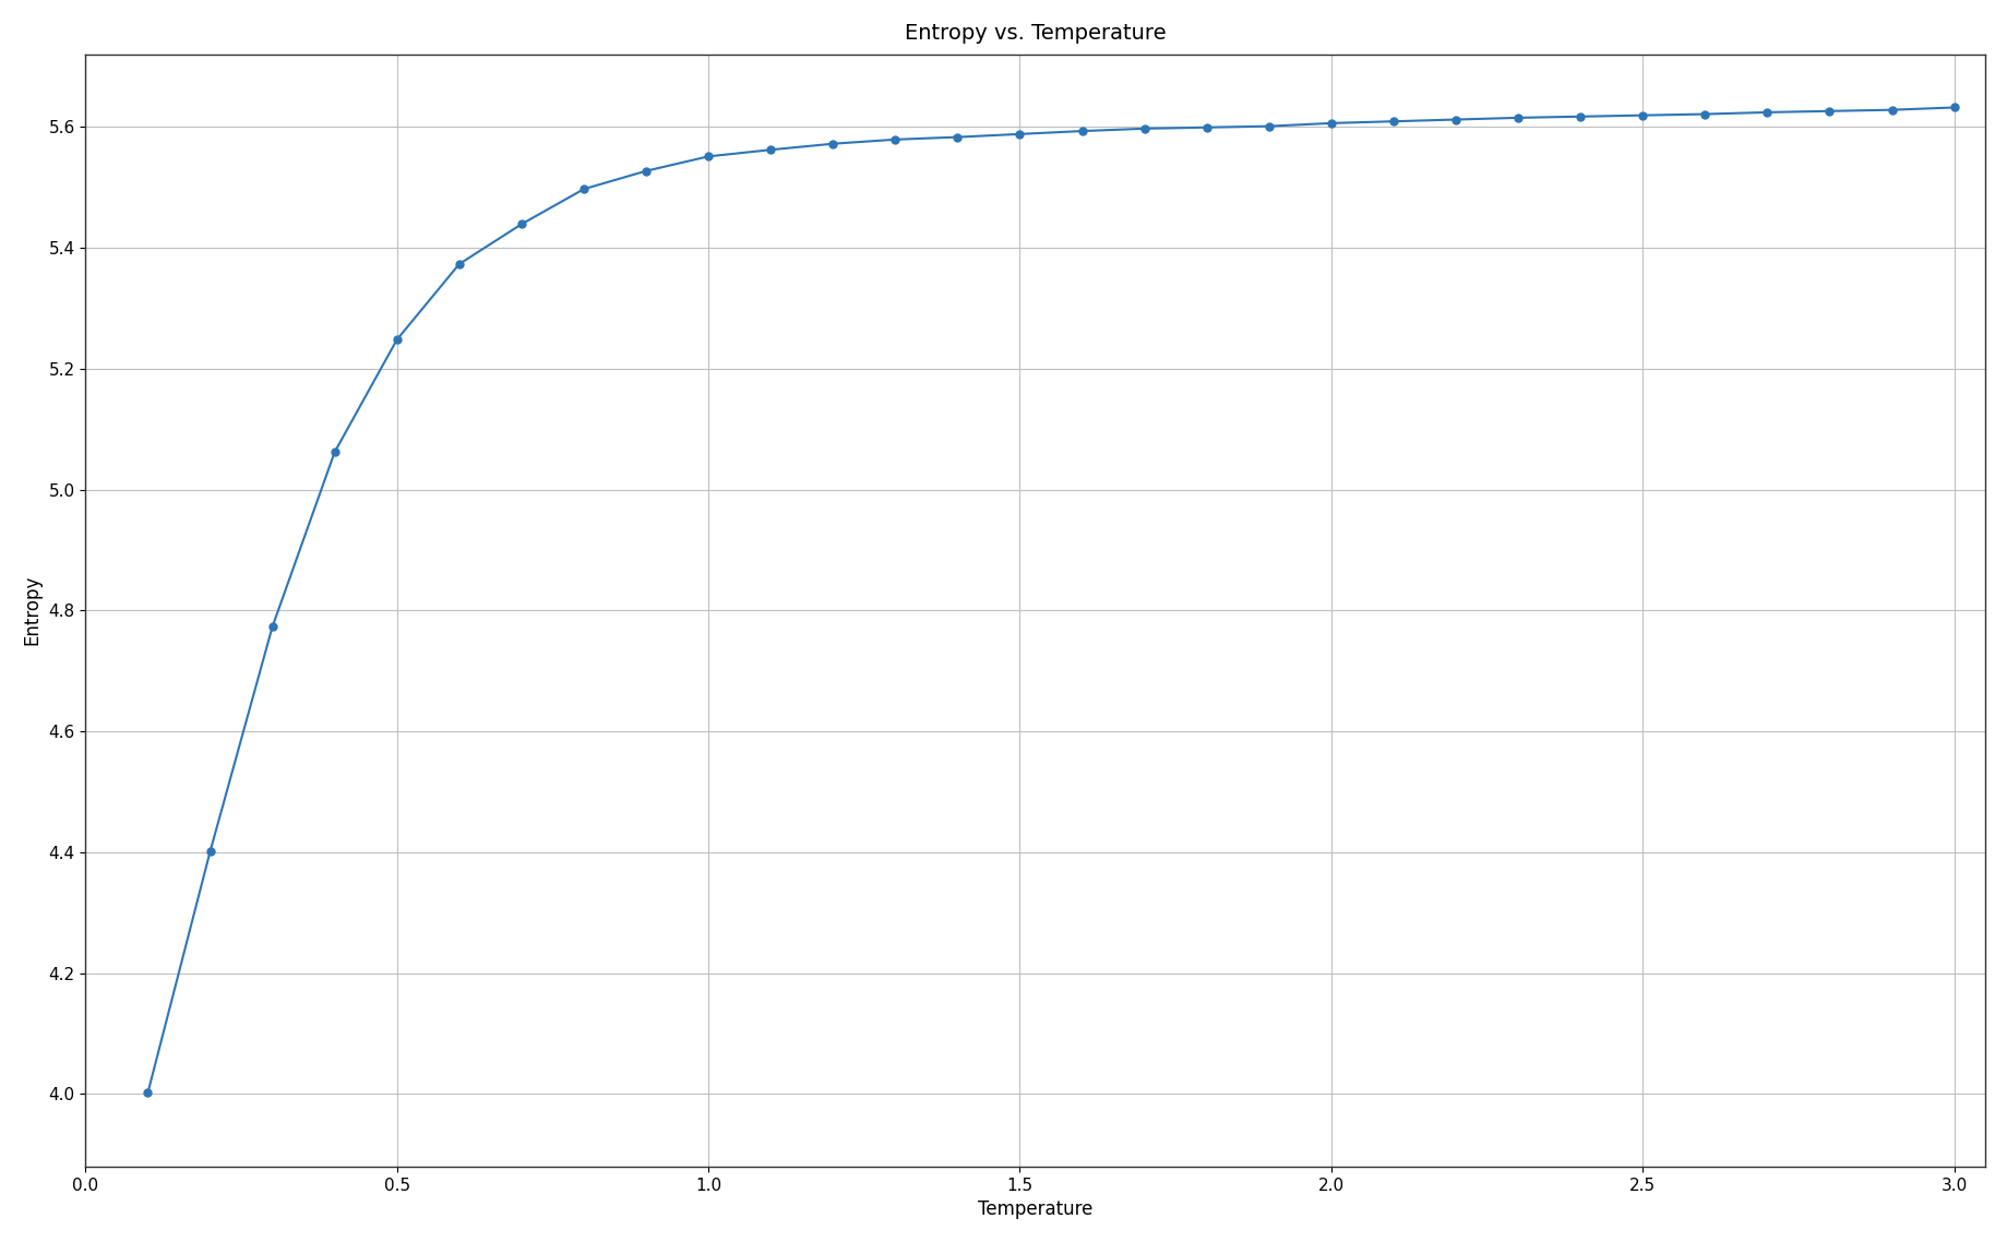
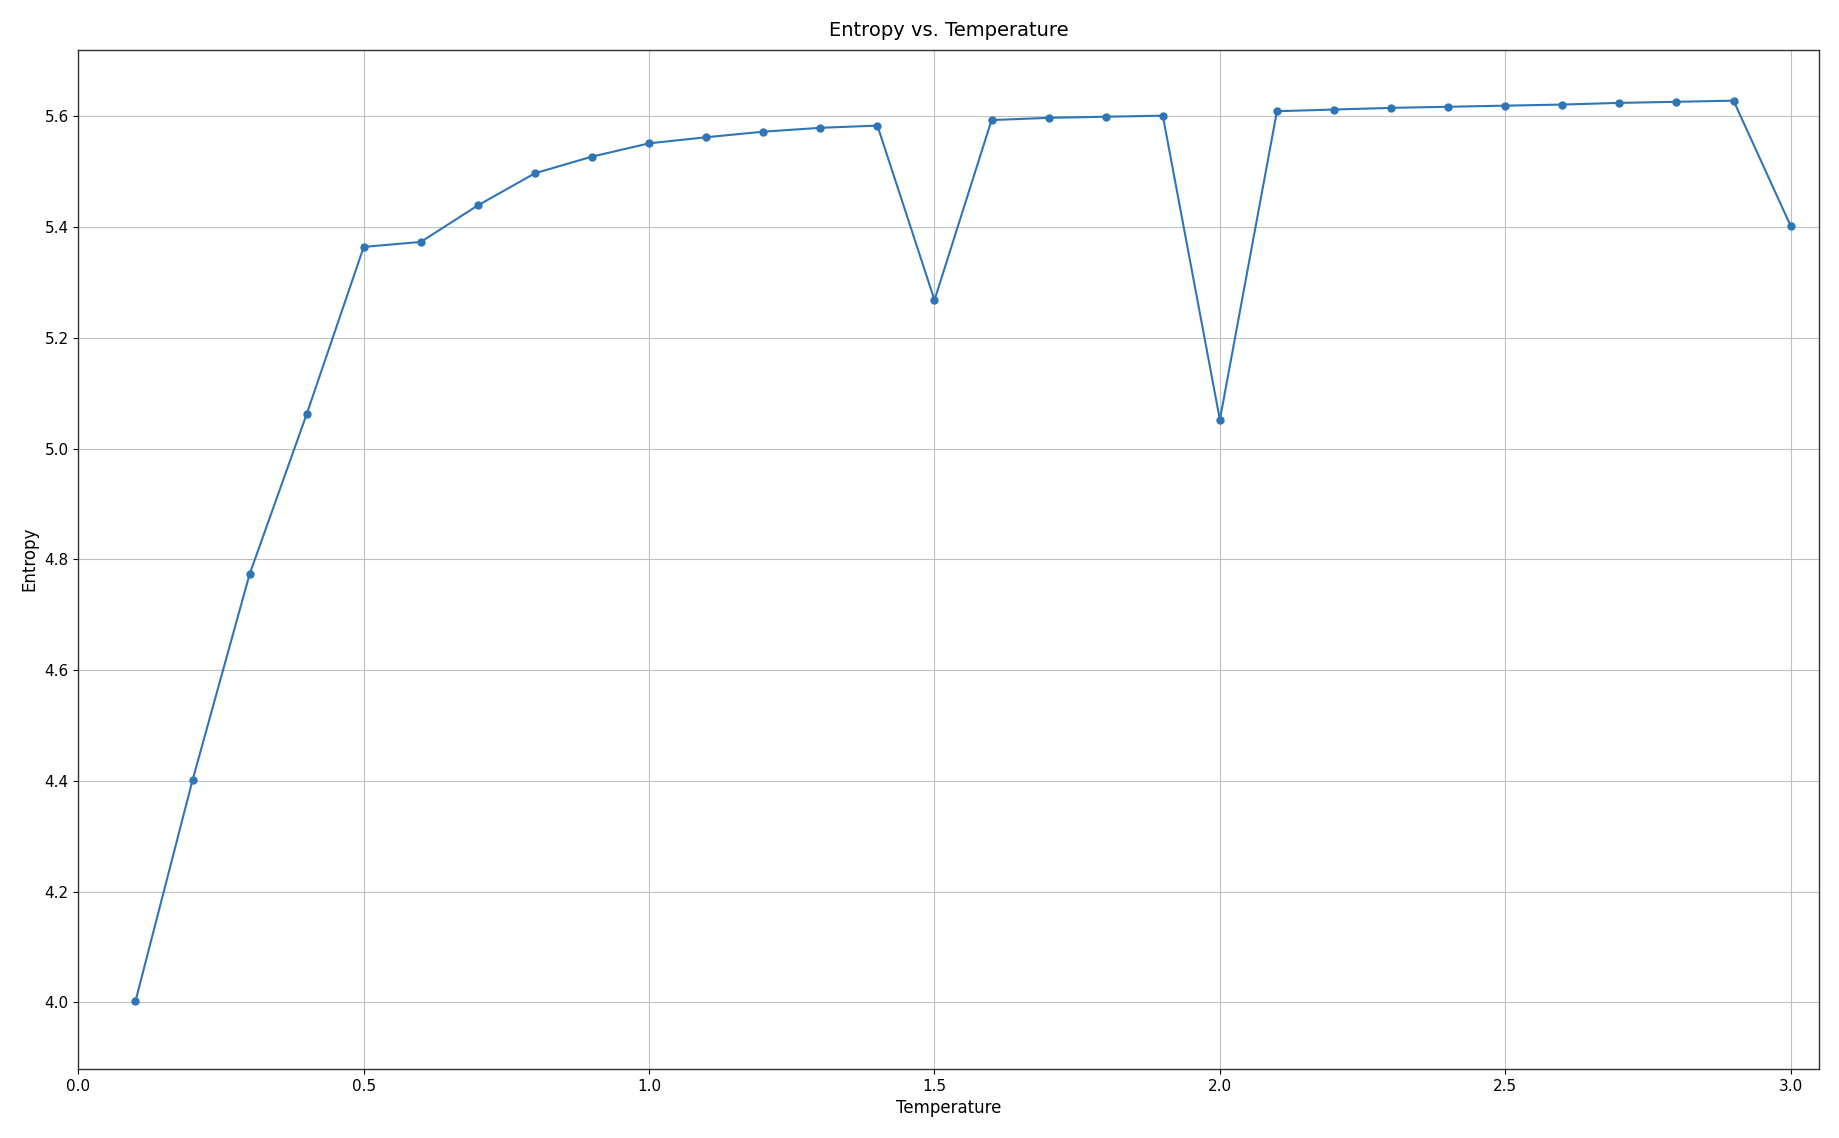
0.5: 5.248 -> 5.364
1.5: 5.588 -> 5.268
2.0: 5.606 -> 5.052
3.0: 5.632 -> 5.402
